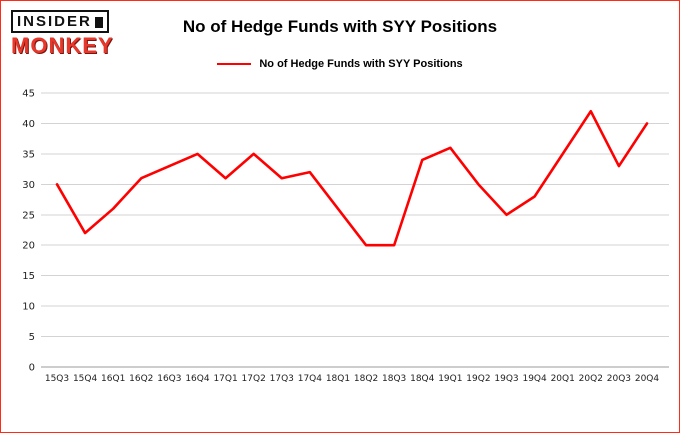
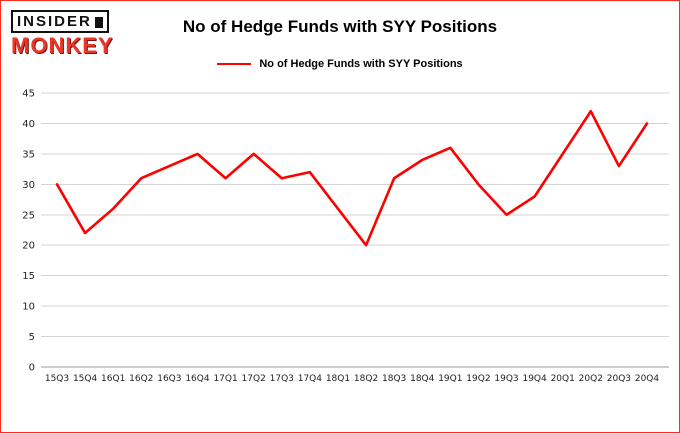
18Q3: 20 -> 31
